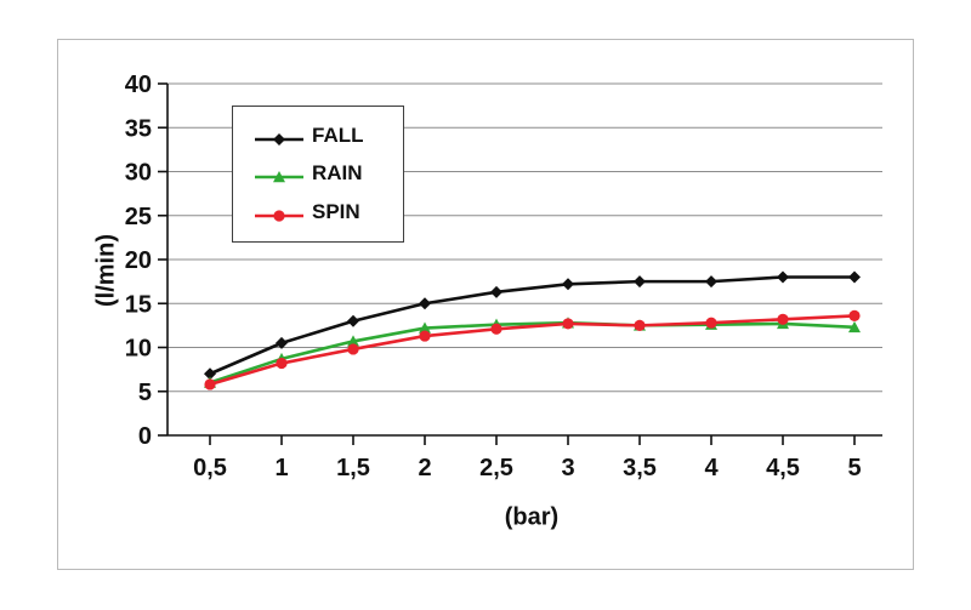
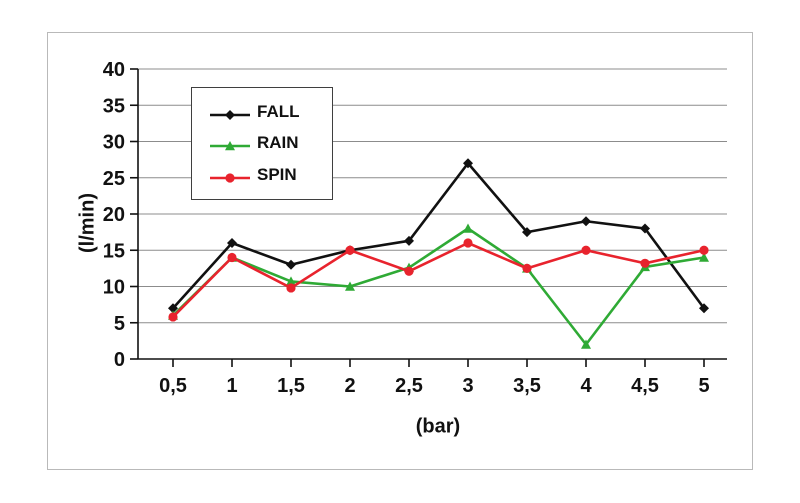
FALL/1: 10 -> 16
RAIN/1: 9 -> 14
SPIN/1: 8 -> 14
RAIN/2: 12 -> 10
SPIN/2: 11 -> 15
FALL/3: 17 -> 27
RAIN/3: 13 -> 18
SPIN/3: 13 -> 16
FALL/4: 18 -> 19
RAIN/4: 13 -> 2
SPIN/4: 13 -> 15
FALL/5: 18 -> 7
RAIN/5: 12 -> 14
SPIN/5: 14 -> 15
